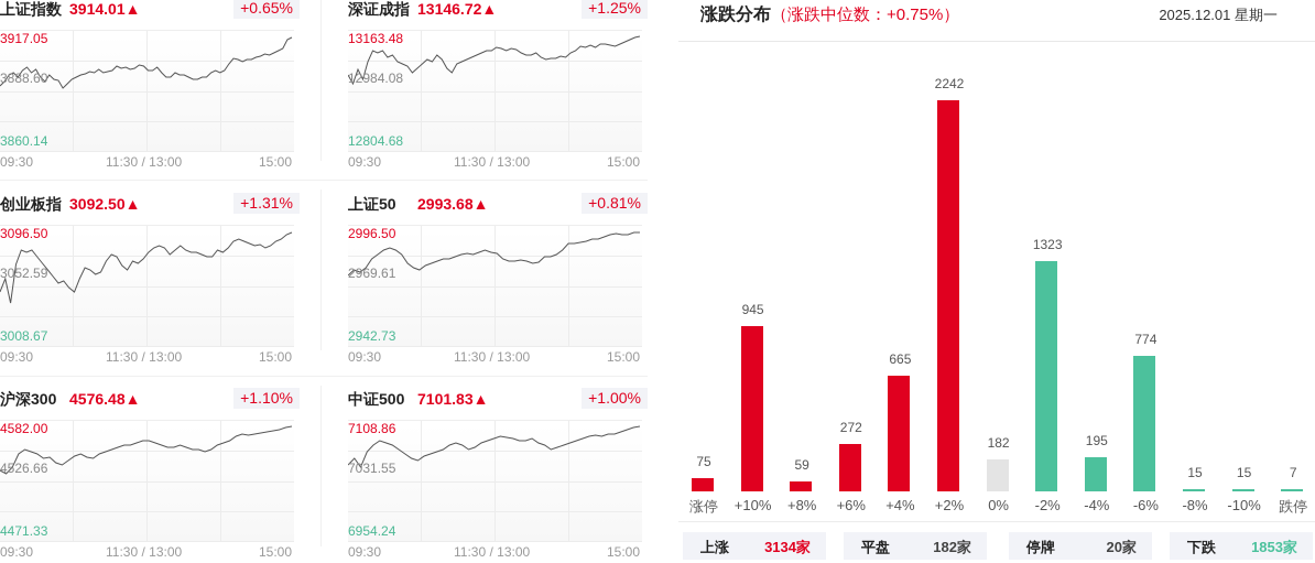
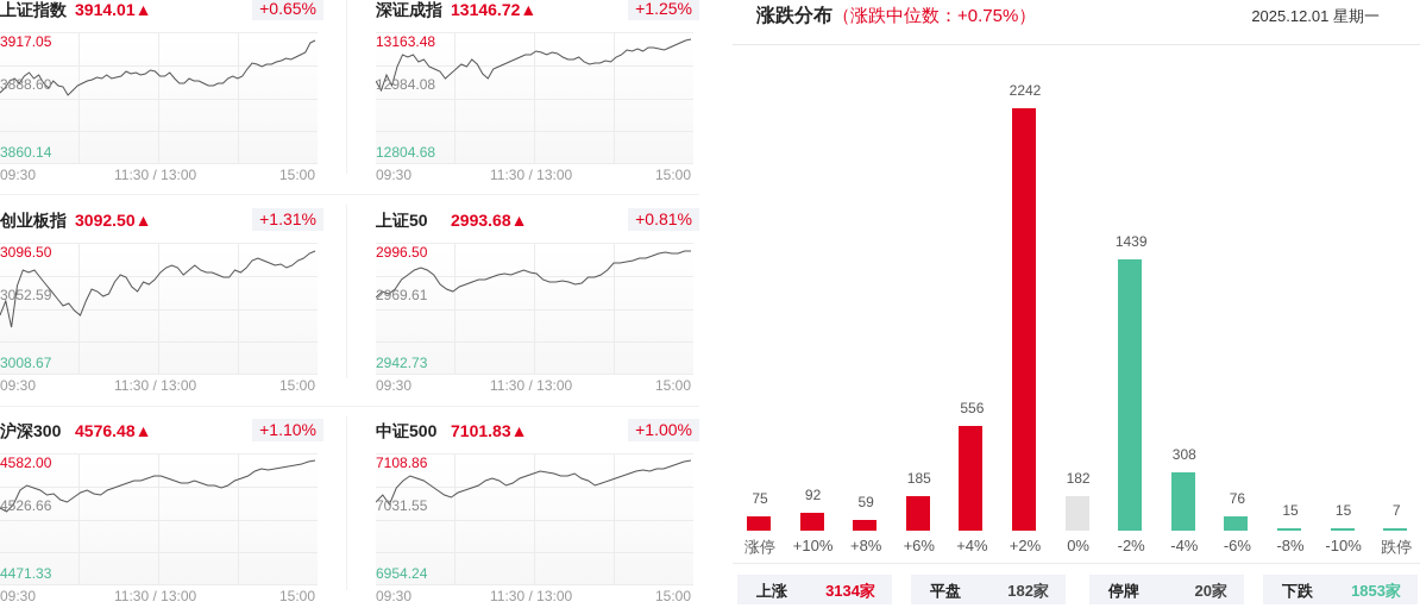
+10%: 945 -> 92
+6%: 272 -> 185
+4%: 665 -> 556
-2%: 1323 -> 1439
-4%: 195 -> 308
-6%: 774 -> 76
